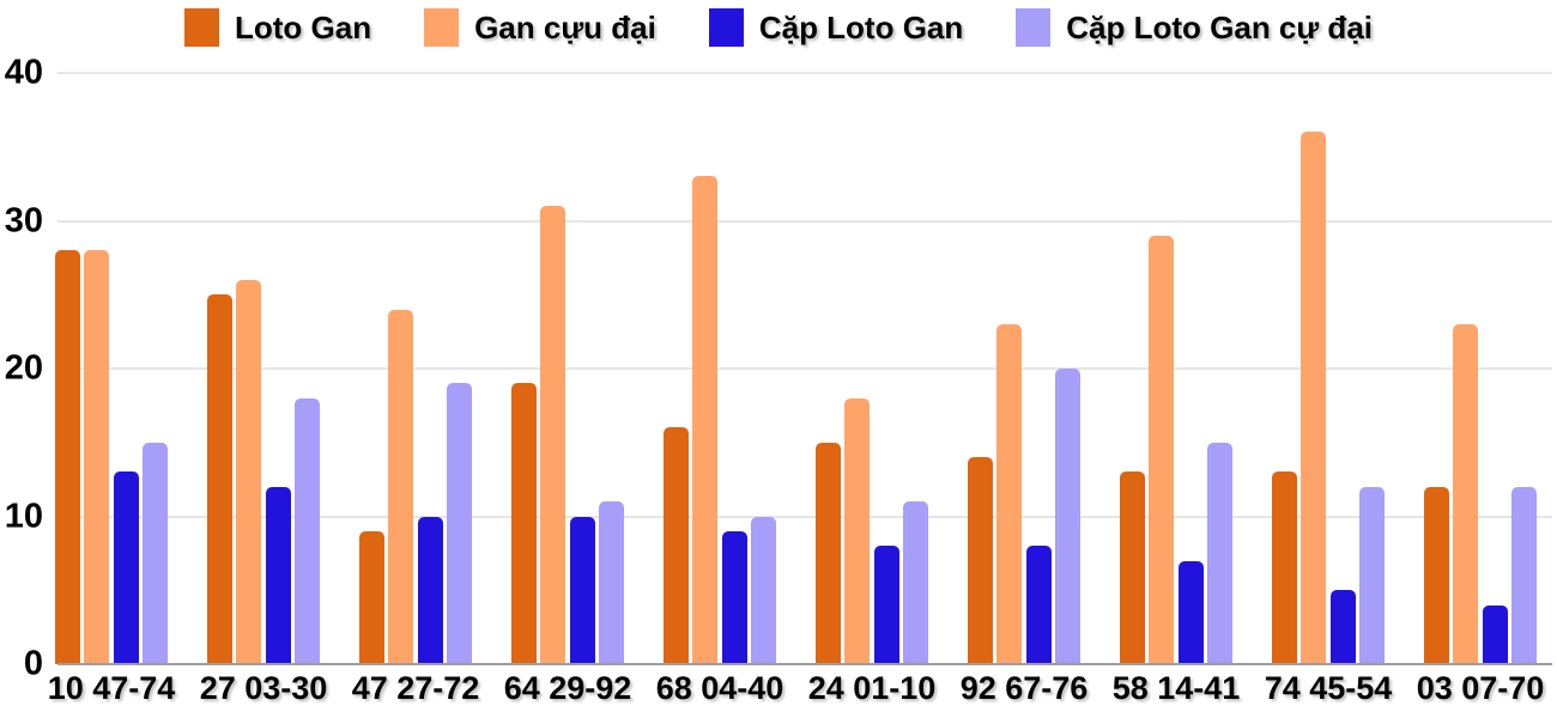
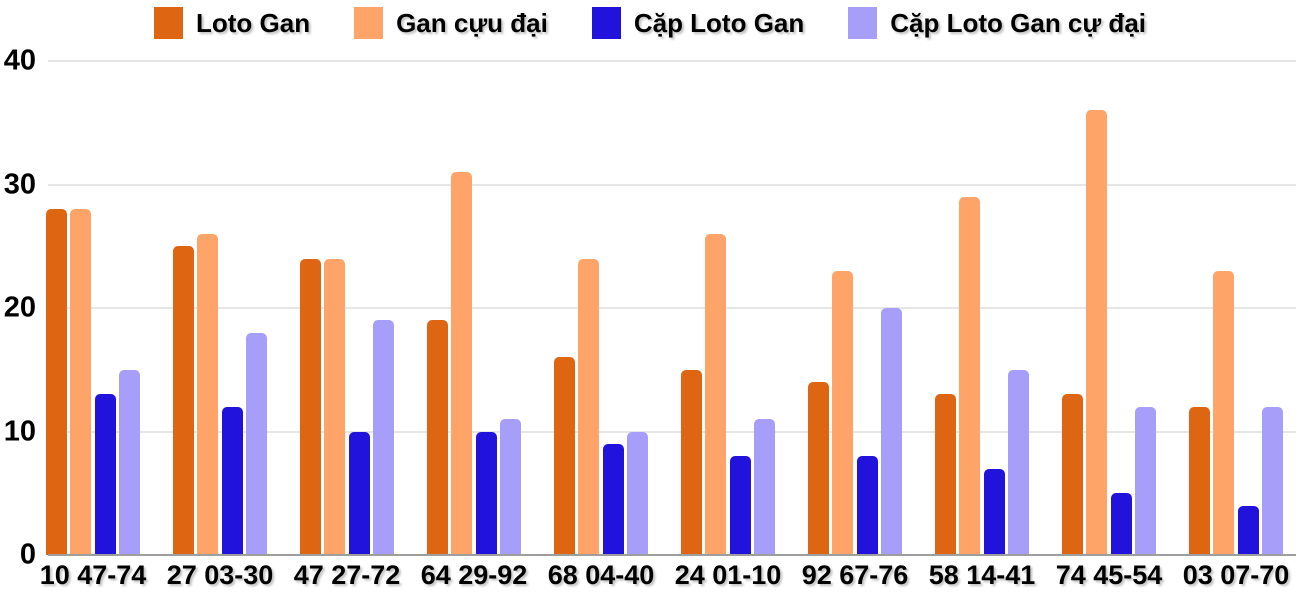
Loto Gan/47 27-72: 9 -> 24
Gan cựu đại/68 04-40: 33 -> 24
Gan cựu đại/24 01-10: 18 -> 26
